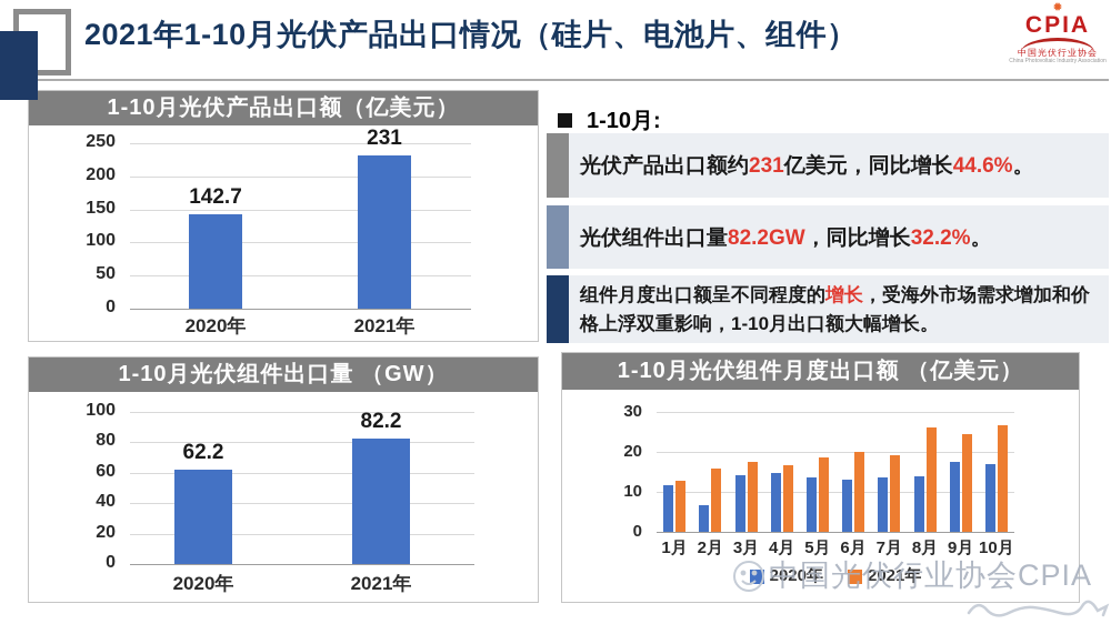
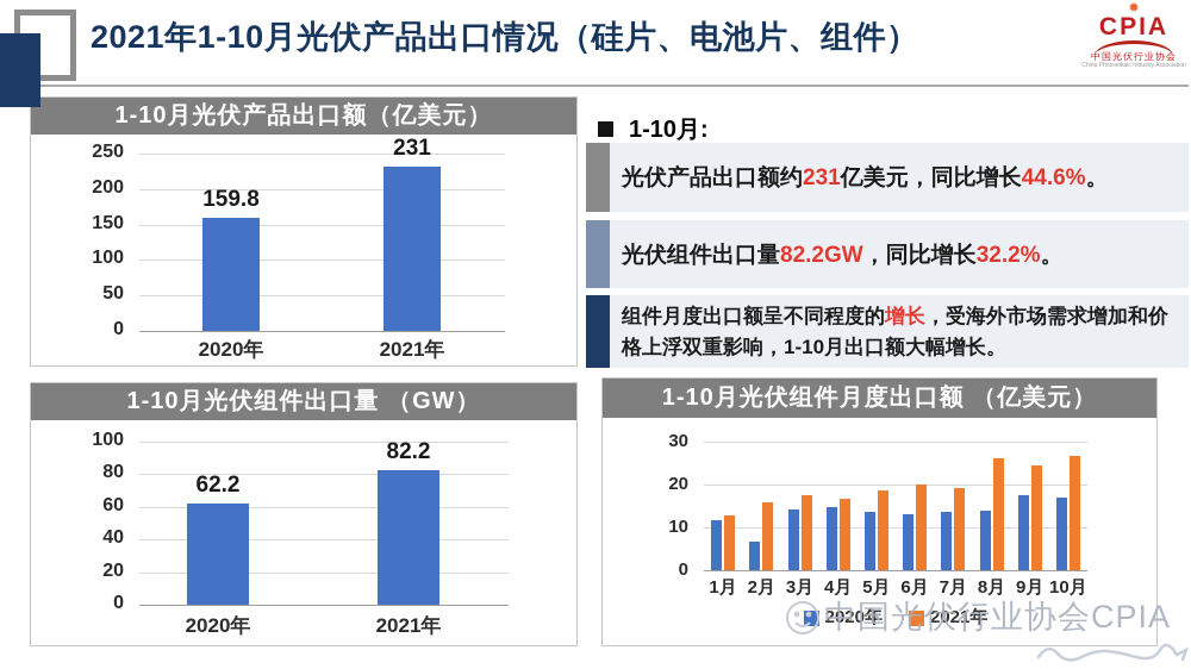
1-10月光伏产品出口额（亿美元）/2020年: 142.7 -> 159.8
